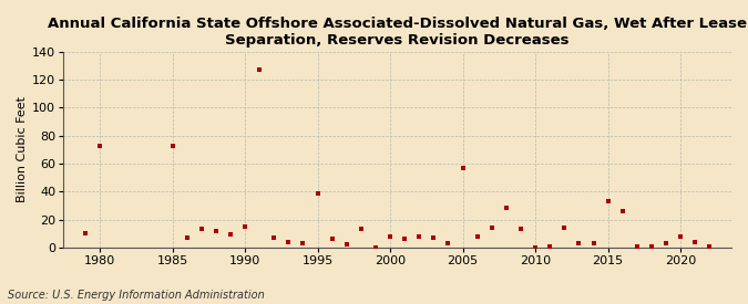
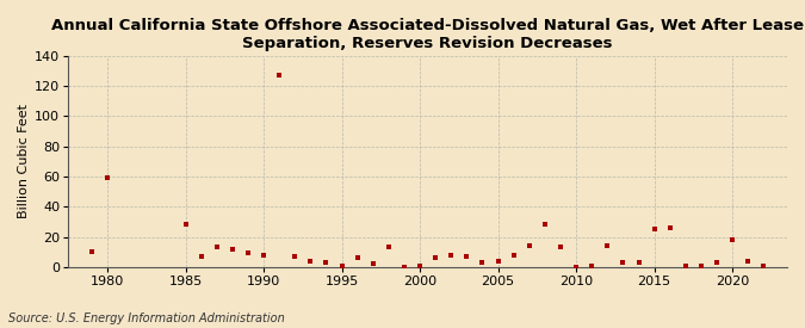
1980: 73 -> 59
1985: 73 -> 28
1990: 15 -> 8
1995: 39 -> 1
2000: 8 -> 1
2005: 57 -> 4
2015: 33 -> 25
2020: 8 -> 18
